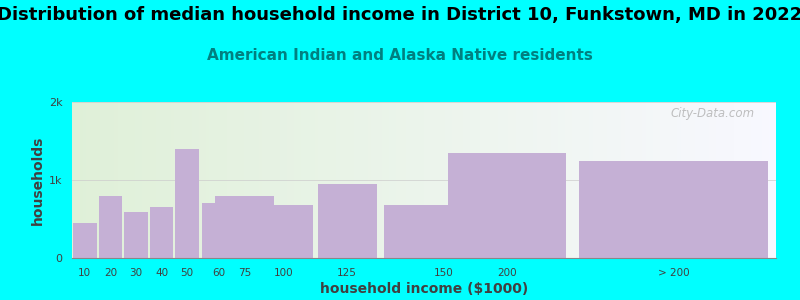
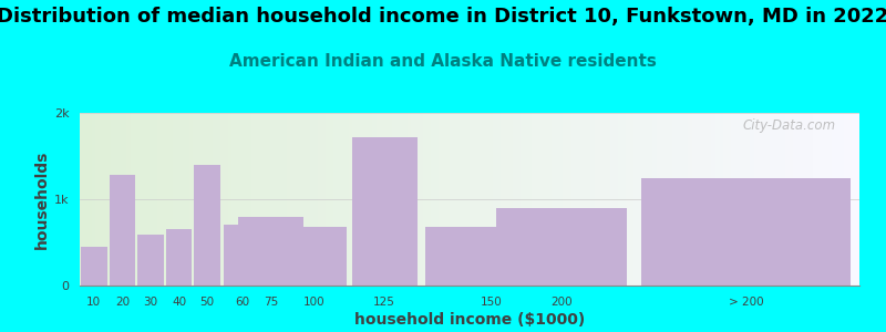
20: 0.80k -> 1.28k
125: 0.95k -> 1.72k
200: 1.35k -> 0.90k
